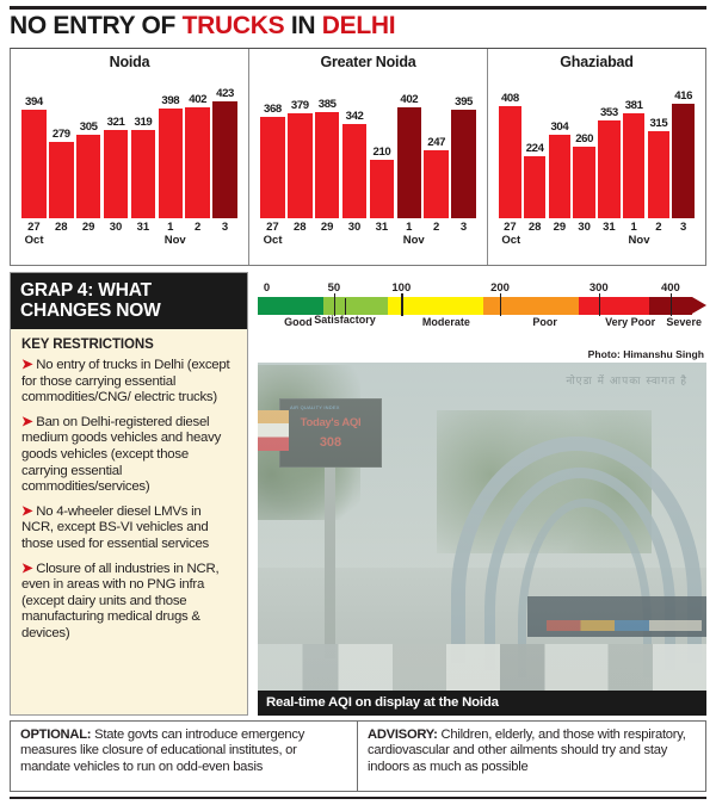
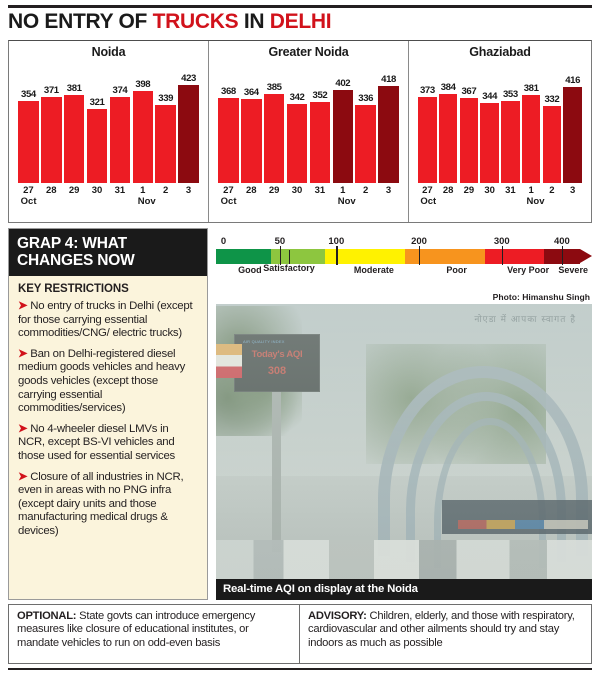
Noida/27: 394 -> 354
Noida/28: 279 -> 371
Noida/29: 305 -> 381
Noida/31: 319 -> 374
Noida/2: 402 -> 339
Greater Noida/28: 379 -> 364
Greater Noida/31: 210 -> 352
Greater Noida/2: 247 -> 336
Greater Noida/3: 395 -> 418
Ghaziabad/27: 408 -> 373
Ghaziabad/28: 224 -> 384
Ghaziabad/29: 304 -> 367
Ghaziabad/30: 260 -> 344
Ghaziabad/2: 315 -> 332
